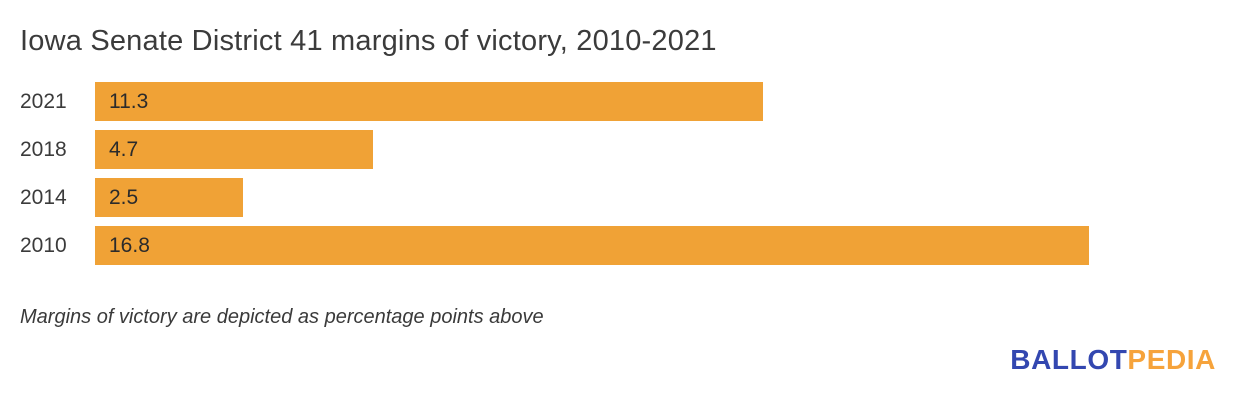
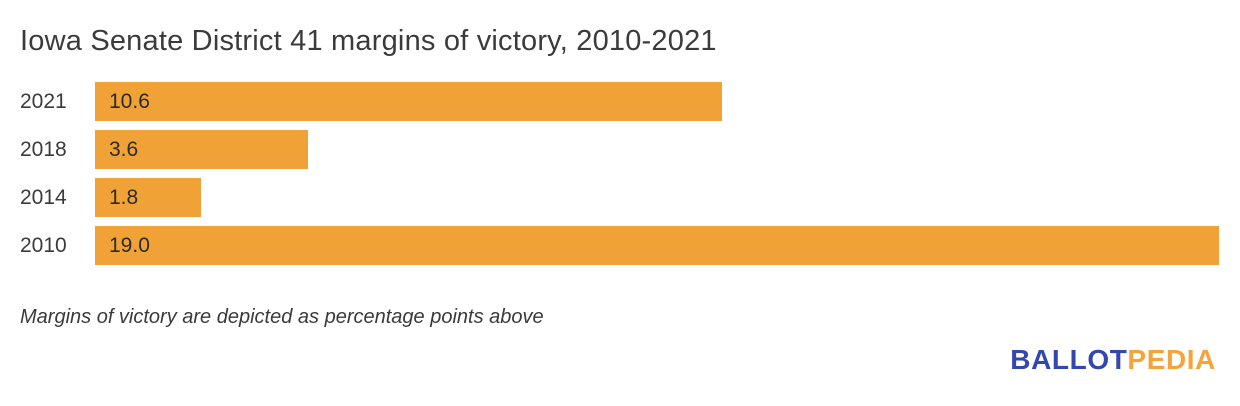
2021: 11.3 -> 10.6
2018: 4.7 -> 3.6
2014: 2.5 -> 1.8
2010: 16.8 -> 19.0
